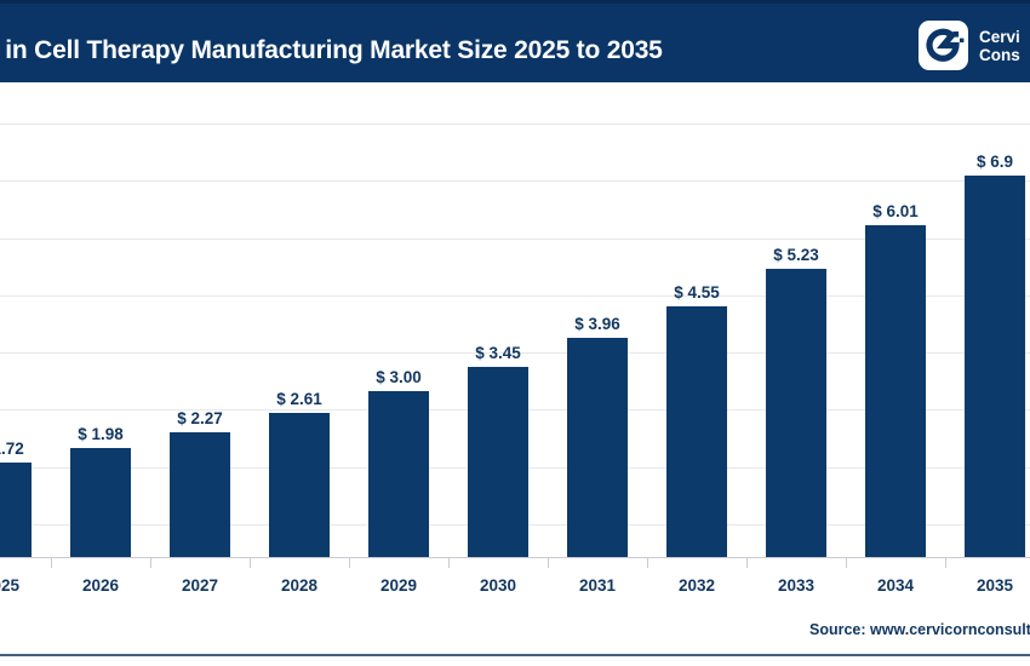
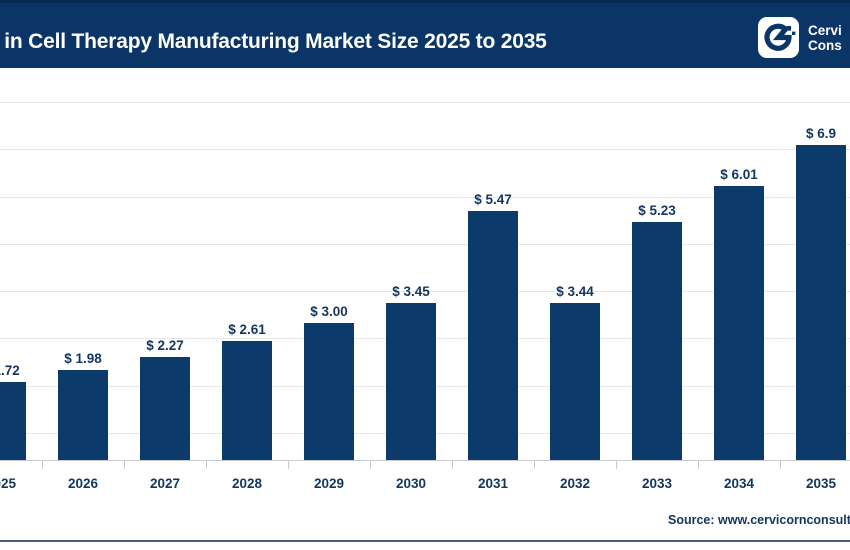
2031: 3.96 -> 5.47
2032: 4.55 -> 3.44
